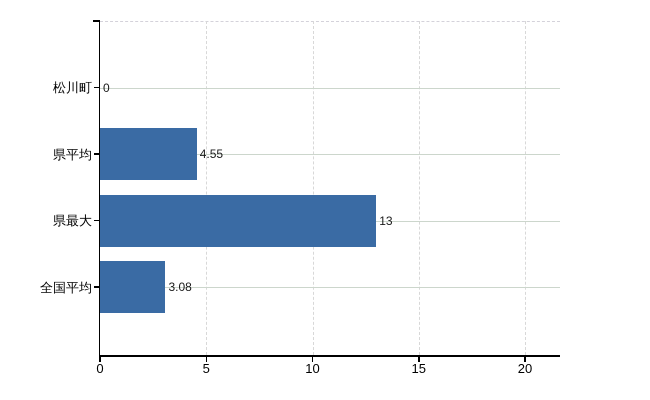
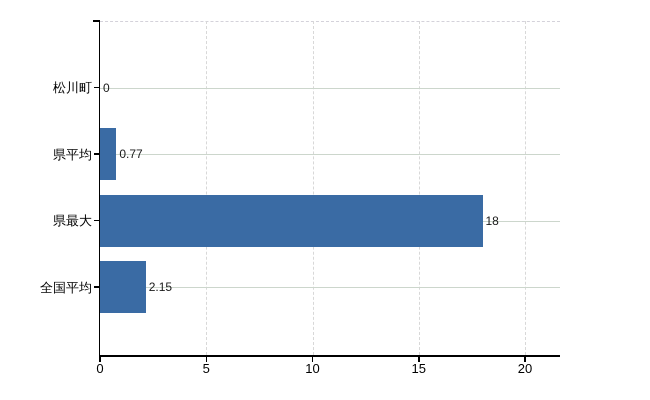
県平均: 4.55 -> 0.77
県最大: 13 -> 18
全国平均: 3.08 -> 2.15
